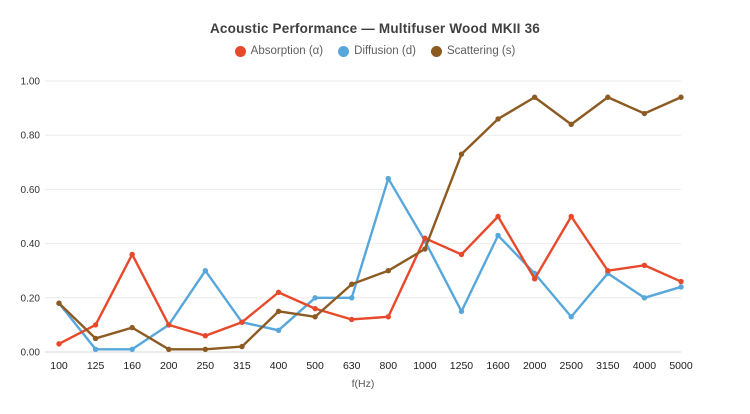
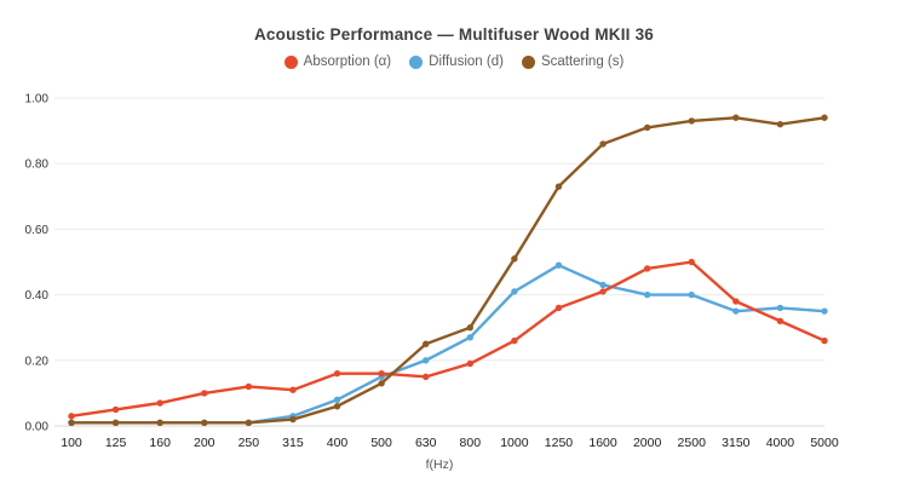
Diffusion (d)/100: 0.18 -> 0.01
Scattering (s)/100: 0.18 -> 0.01
Absorption (α)/125: 0.10 -> 0.05
Scattering (s)/125: 0.05 -> 0.01
Absorption (α)/160: 0.36 -> 0.07
Scattering (s)/160: 0.09 -> 0.01
Diffusion (d)/200: 0.10 -> 0.01
Absorption (α)/250: 0.06 -> 0.12
Diffusion (d)/250: 0.30 -> 0.01
Diffusion (d)/315: 0.11 -> 0.03
Absorption (α)/400: 0.22 -> 0.16
Scattering (s)/400: 0.15 -> 0.06
Diffusion (d)/500: 0.20 -> 0.15
Absorption (α)/630: 0.12 -> 0.15
Absorption (α)/800: 0.13 -> 0.19
Diffusion (d)/800: 0.64 -> 0.27
Absorption (α)/1000: 0.42 -> 0.26
Scattering (s)/1000: 0.38 -> 0.51
Diffusion (d)/1250: 0.15 -> 0.49
Absorption (α)/1600: 0.50 -> 0.41
Absorption (α)/2000: 0.27 -> 0.48
Diffusion (d)/2000: 0.29 -> 0.40
Scattering (s)/2000: 0.94 -> 0.91
Diffusion (d)/2500: 0.13 -> 0.40
Scattering (s)/2500: 0.84 -> 0.93
Absorption (α)/3150: 0.30 -> 0.38
Diffusion (d)/3150: 0.29 -> 0.35
Diffusion (d)/4000: 0.20 -> 0.36
Scattering (s)/4000: 0.88 -> 0.92
Diffusion (d)/5000: 0.24 -> 0.35
